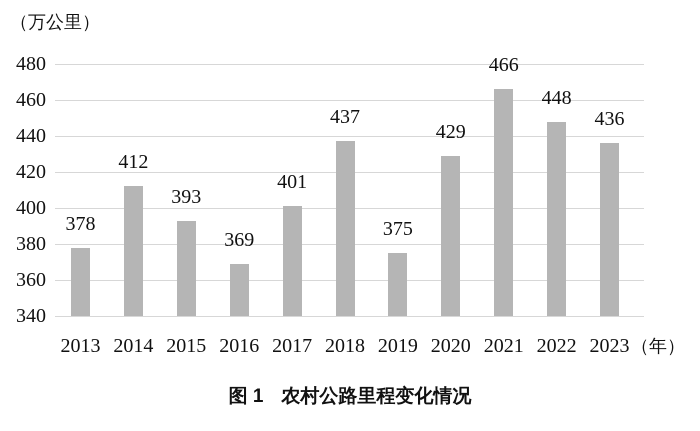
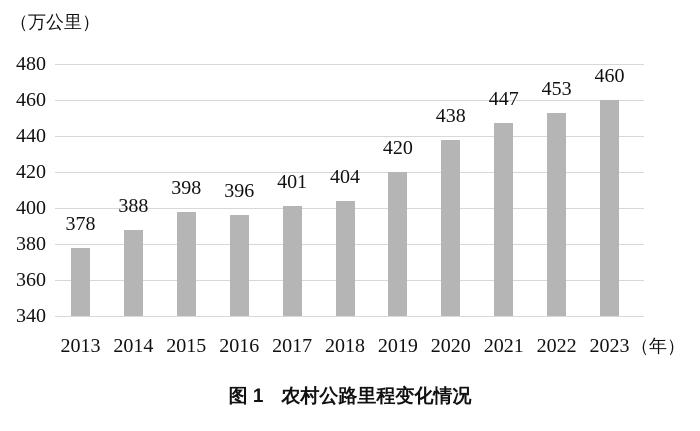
2014: 412 -> 388
2015: 393 -> 398
2016: 369 -> 396
2018: 437 -> 404
2019: 375 -> 420
2020: 429 -> 438
2021: 466 -> 447
2022: 448 -> 453
2023: 436 -> 460
